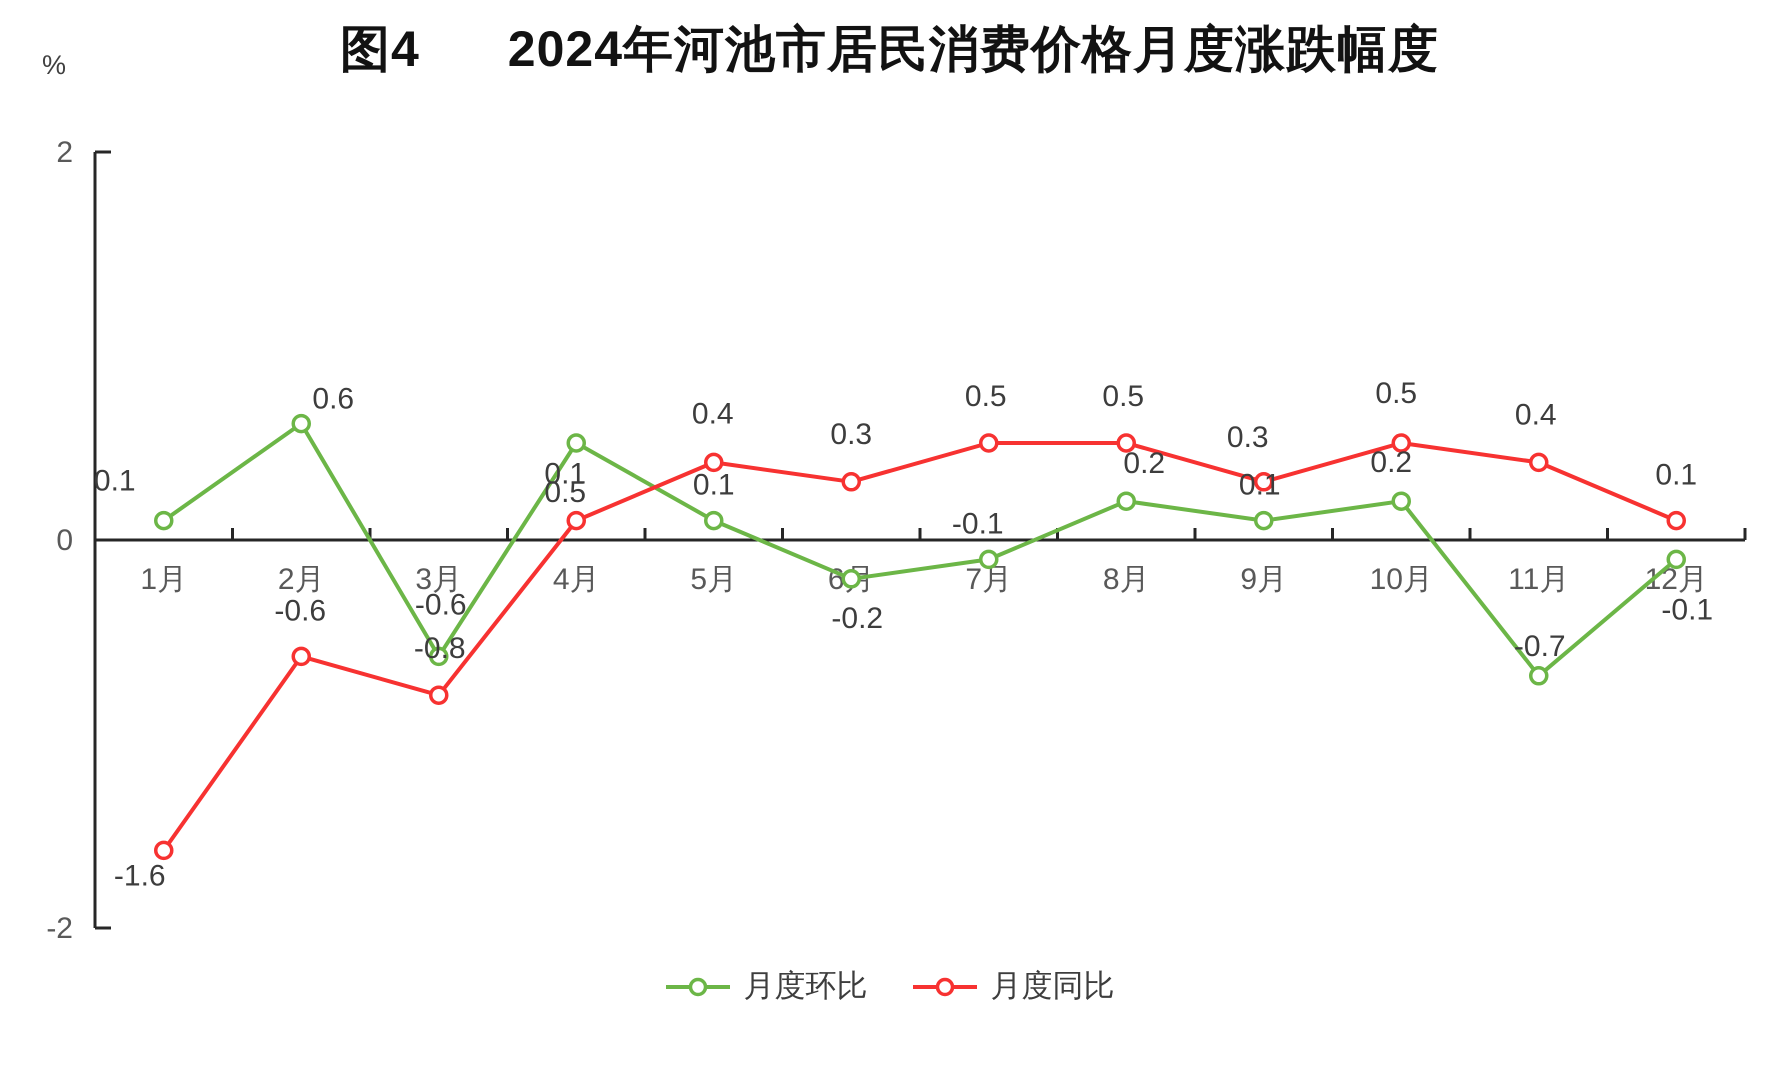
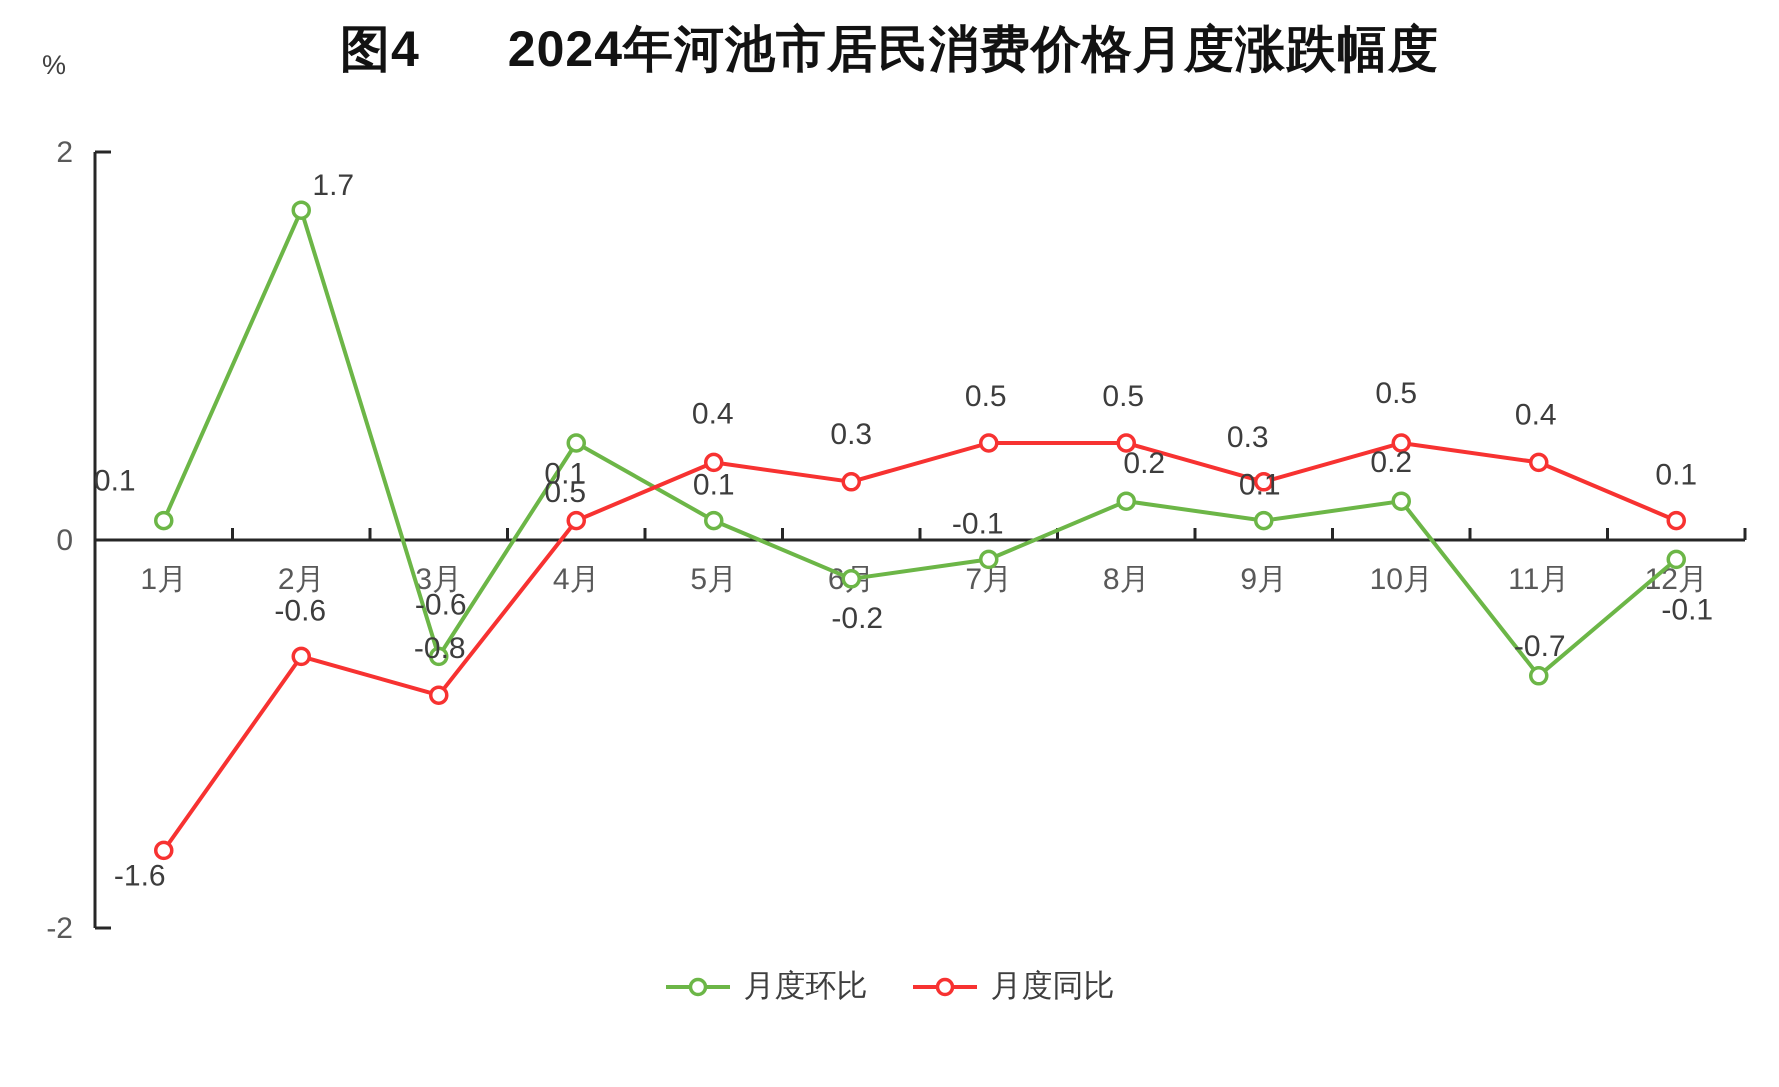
月度环比/2月: 0.6 -> 1.7
